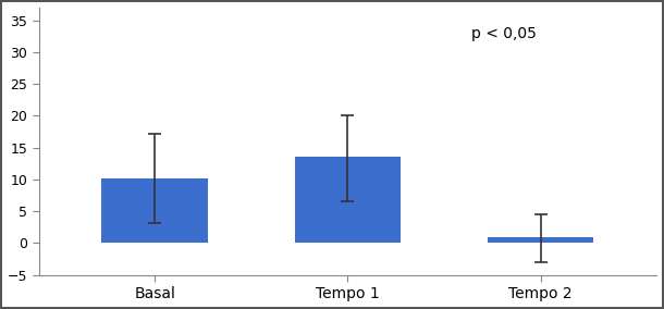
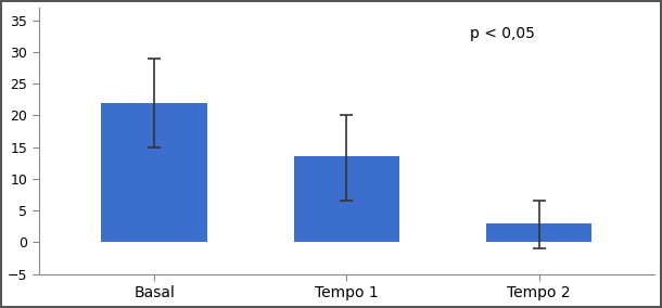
Basal: 10.2 -> 22.0
Tempo 2: 1.0 -> 3.0
